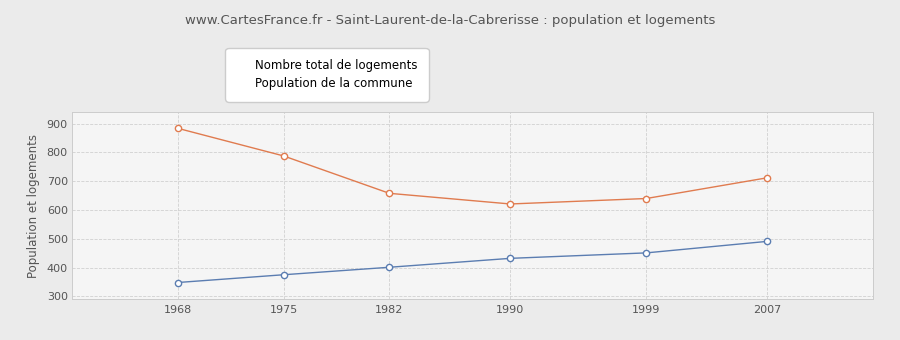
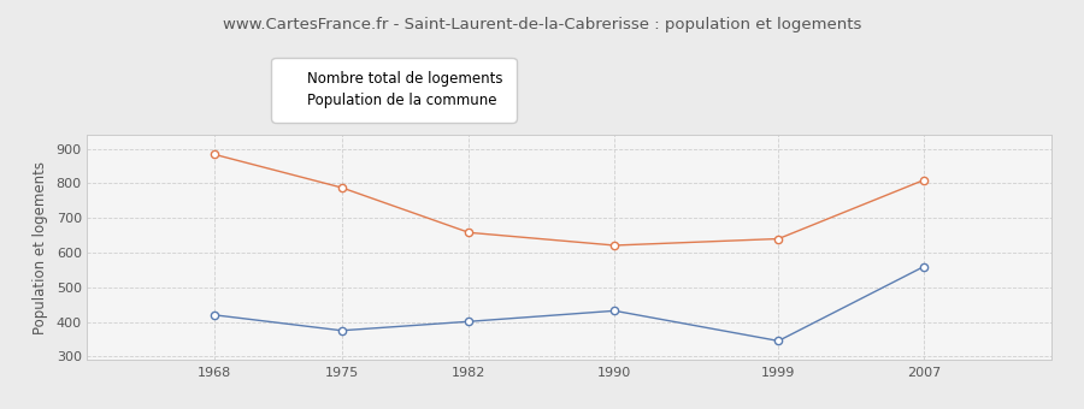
Nombre total de logements/1968: 348 -> 420
Nombre total de logements/1999: 451 -> 345
Nombre total de logements/2007: 491 -> 560
Population de la commune/2007: 712 -> 810
